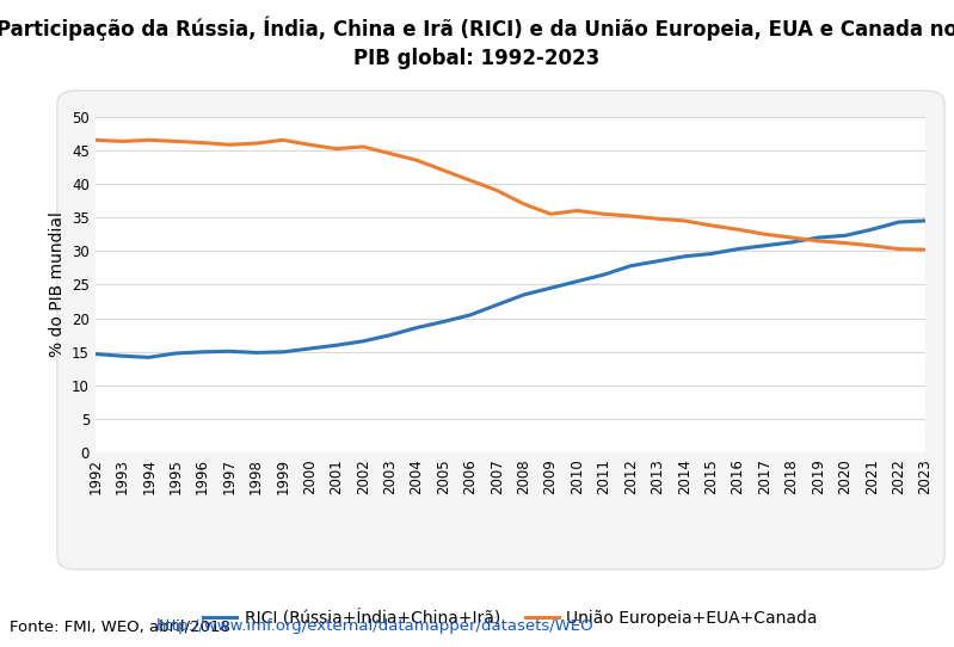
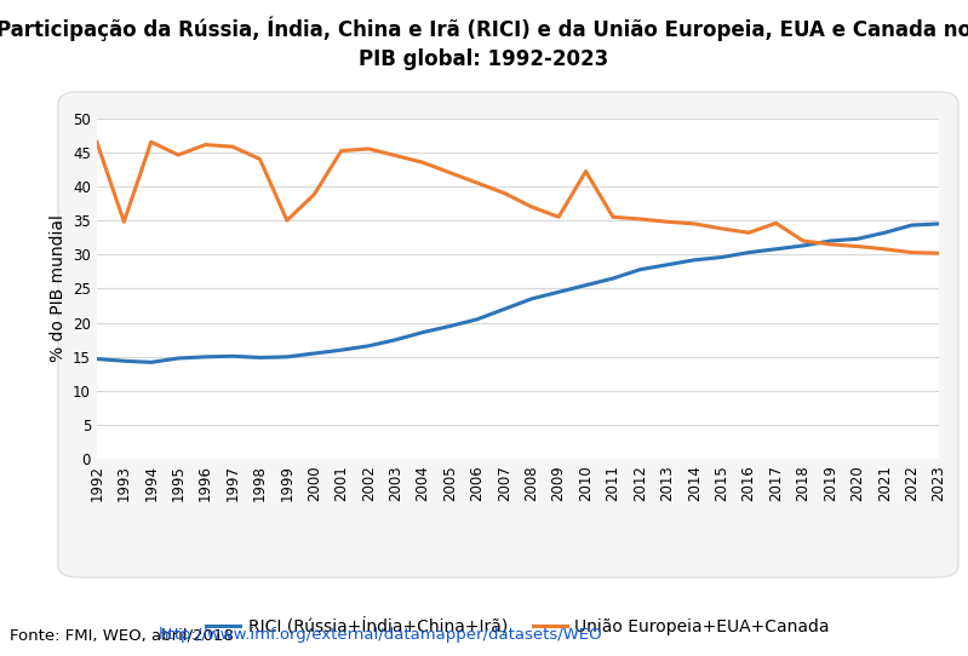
União Europeia+EUA+Canada/1993: 46.3 -> 34.8
União Europeia+EUA+Canada/1995: 46.3 -> 44.6
União Europeia+EUA+Canada/1998: 46.0 -> 44.0
União Europeia+EUA+Canada/1999: 46.5 -> 35.0
União Europeia+EUA+Canada/2000: 45.8 -> 38.8
União Europeia+EUA+Canada/2010: 36.0 -> 42.2
União Europeia+EUA+Canada/2017: 32.5 -> 34.6
